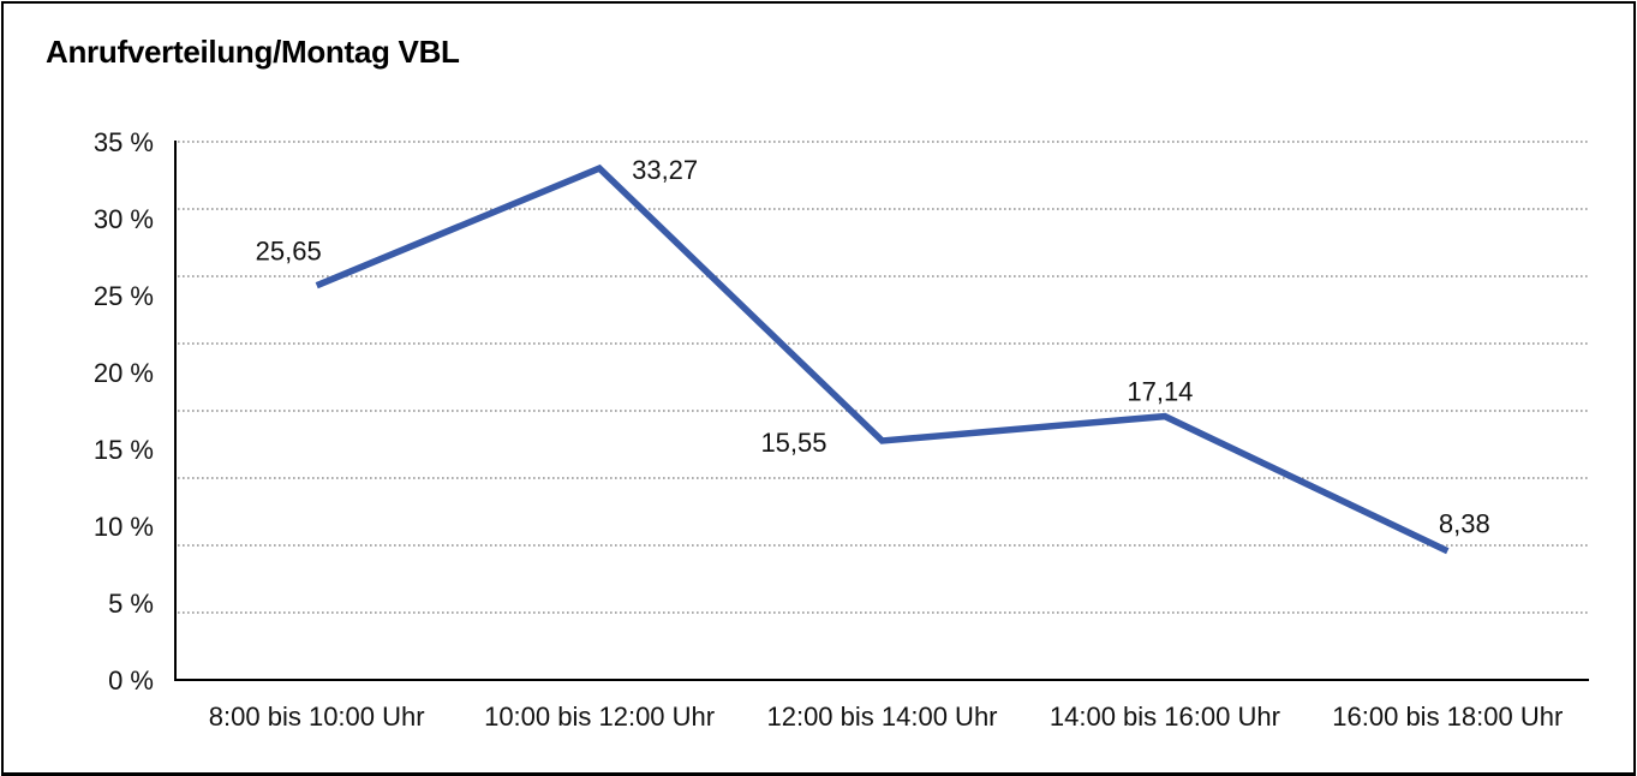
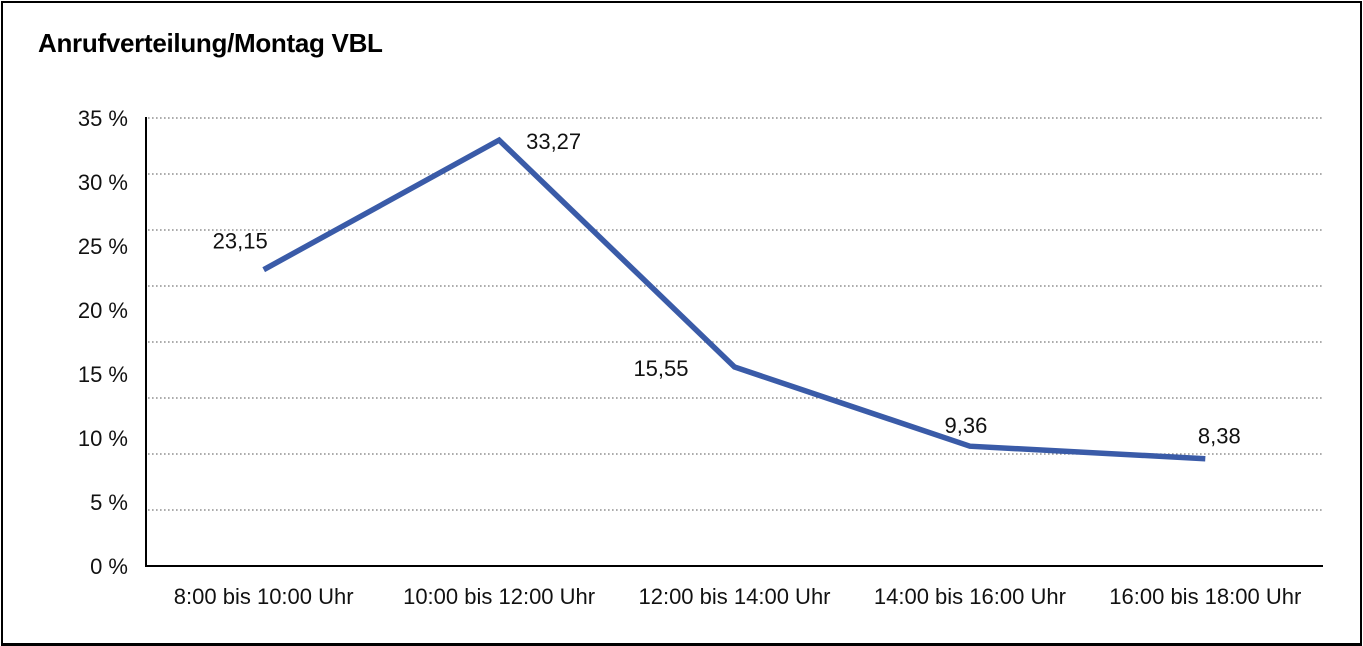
8:00 bis 10:00 Uhr: 25,65 -> 23,15
14:00 bis 16:00 Uhr: 17,14 -> 9,36
